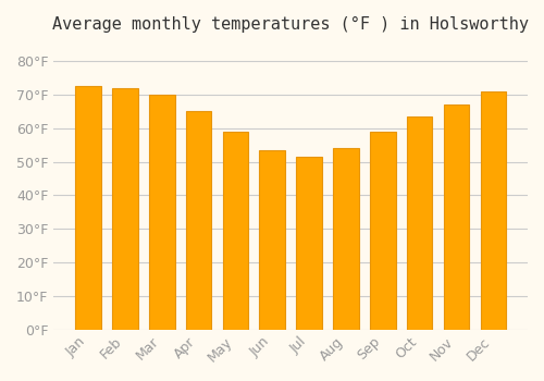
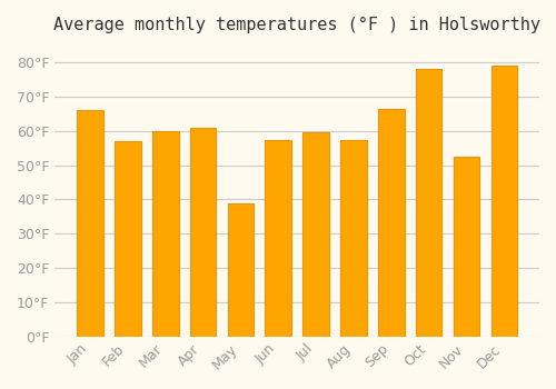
Jan: 72.5°F -> 66.0°F
Feb: 72.0°F -> 57.0°F
Mar: 70.0°F -> 60.0°F
Apr: 65.0°F -> 61.0°F
May: 59.0°F -> 39.0°F
Jun: 53.5°F -> 57.5°F
Jul: 51.5°F -> 59.5°F
Aug: 54.0°F -> 57.5°F
Sep: 59.0°F -> 66.5°F
Oct: 63.5°F -> 78.0°F
Nov: 67.0°F -> 52.5°F
Dec: 71.0°F -> 79.0°F
